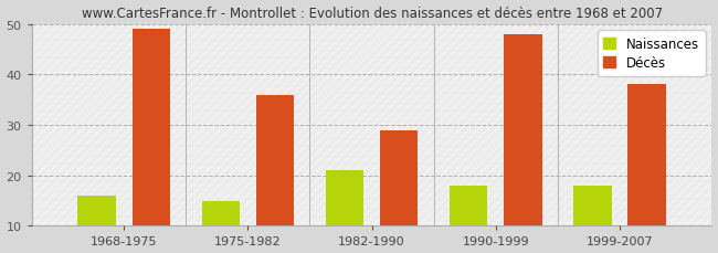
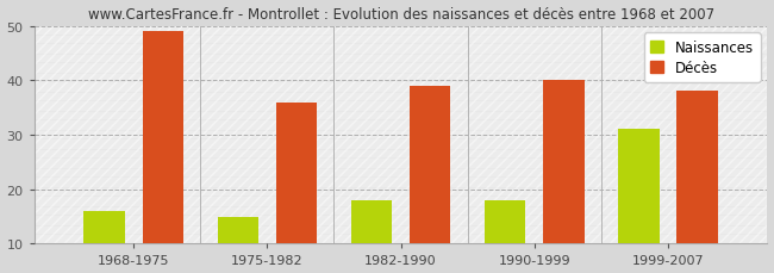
Naissances/1982-1990: 21 -> 18
Décès/1982-1990: 29 -> 39
Décès/1990-1999: 48 -> 40
Naissances/1999-2007: 18 -> 31
